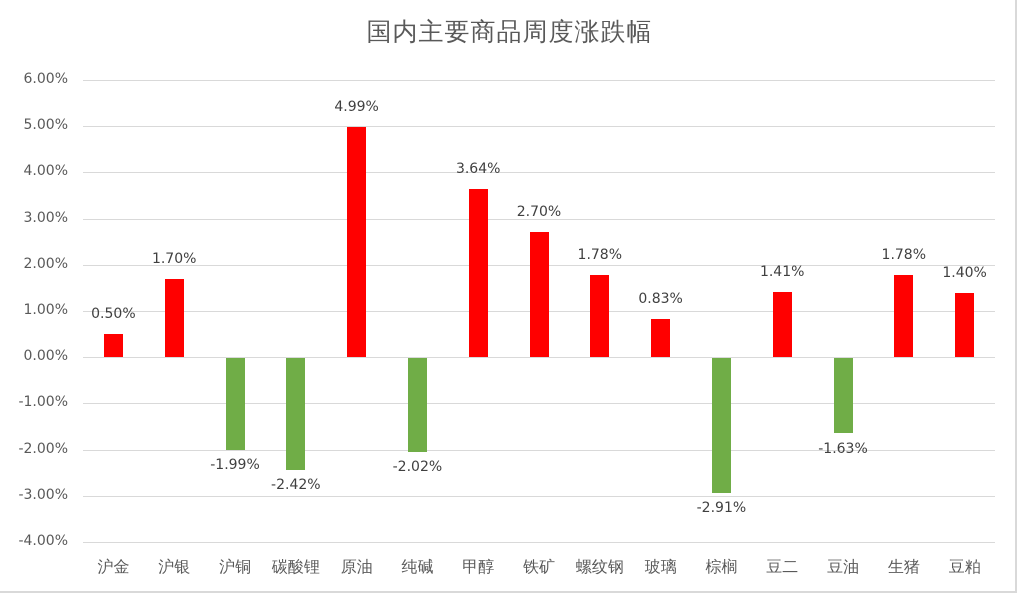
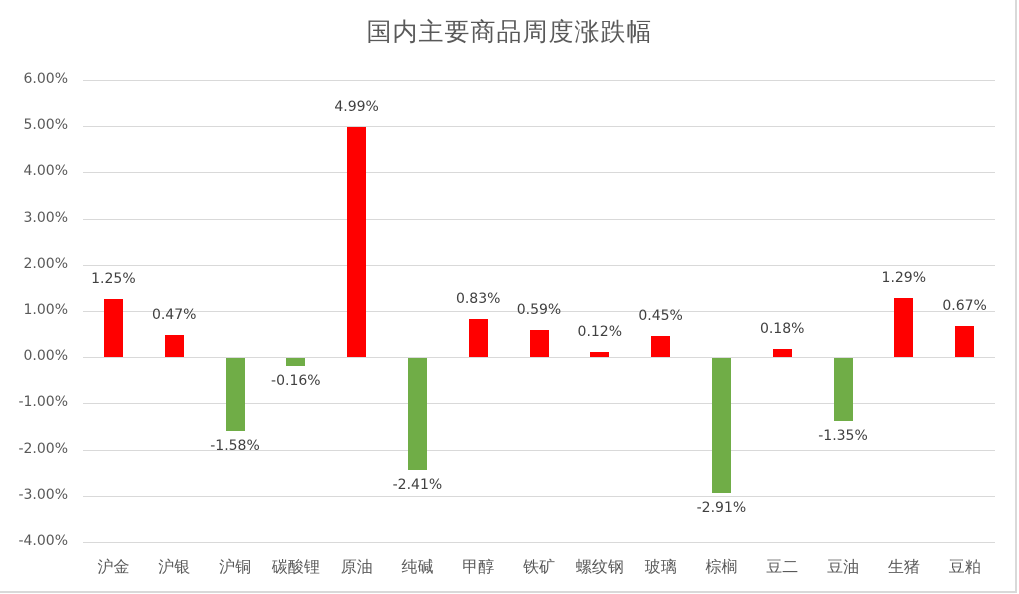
沪金: 0.50% -> 1.25%
沪银: 1.70% -> 0.47%
沪铜: -1.99% -> -1.58%
碳酸锂: -2.42% -> -0.16%
纯碱: -2.02% -> -2.41%
甲醇: 3.64% -> 0.83%
铁矿: 2.70% -> 0.59%
螺纹钢: 1.78% -> 0.12%
玻璃: 0.83% -> 0.45%
豆二: 1.41% -> 0.18%
豆油: -1.63% -> -1.35%
生猪: 1.78% -> 1.29%
豆粕: 1.40% -> 0.67%
